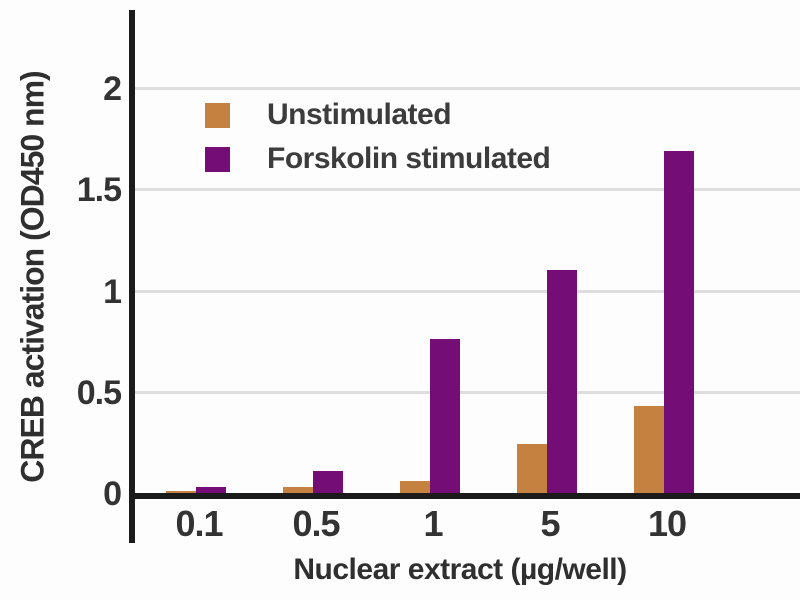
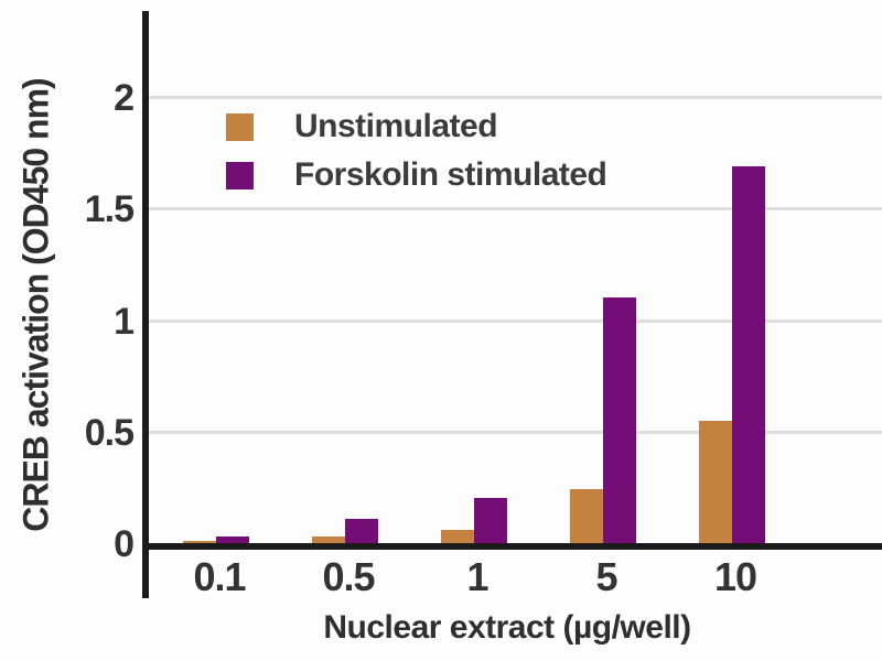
Forskolin stimulated/1: 0.76 -> 0.20
Unstimulated/10: 0.43 -> 0.55
